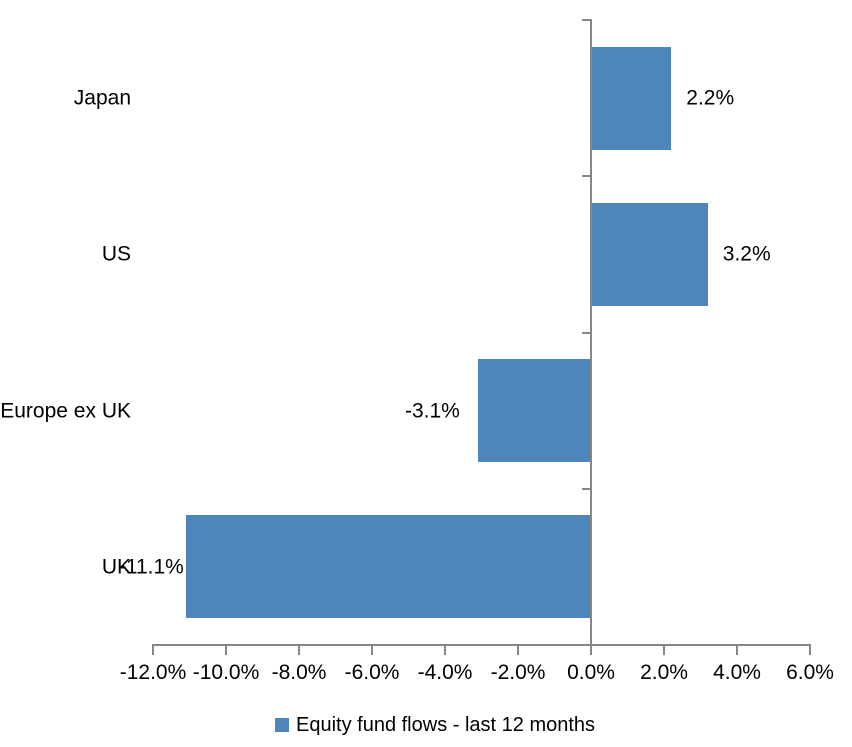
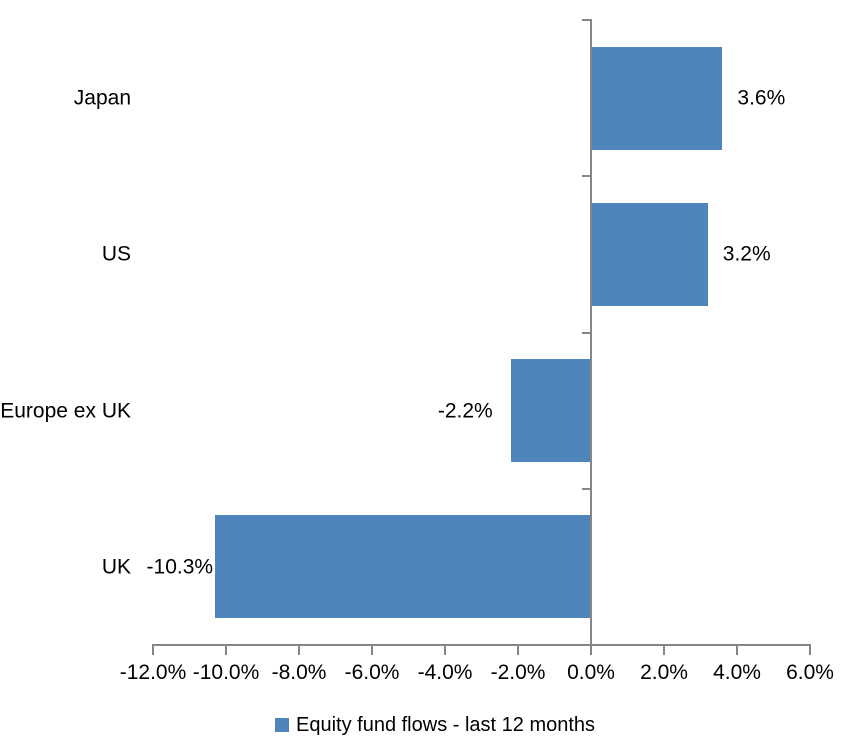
Japan: 2.2% -> 3.6%
Europe ex UK: -3.1% -> -2.2%
UK: -11.1% -> -10.3%
